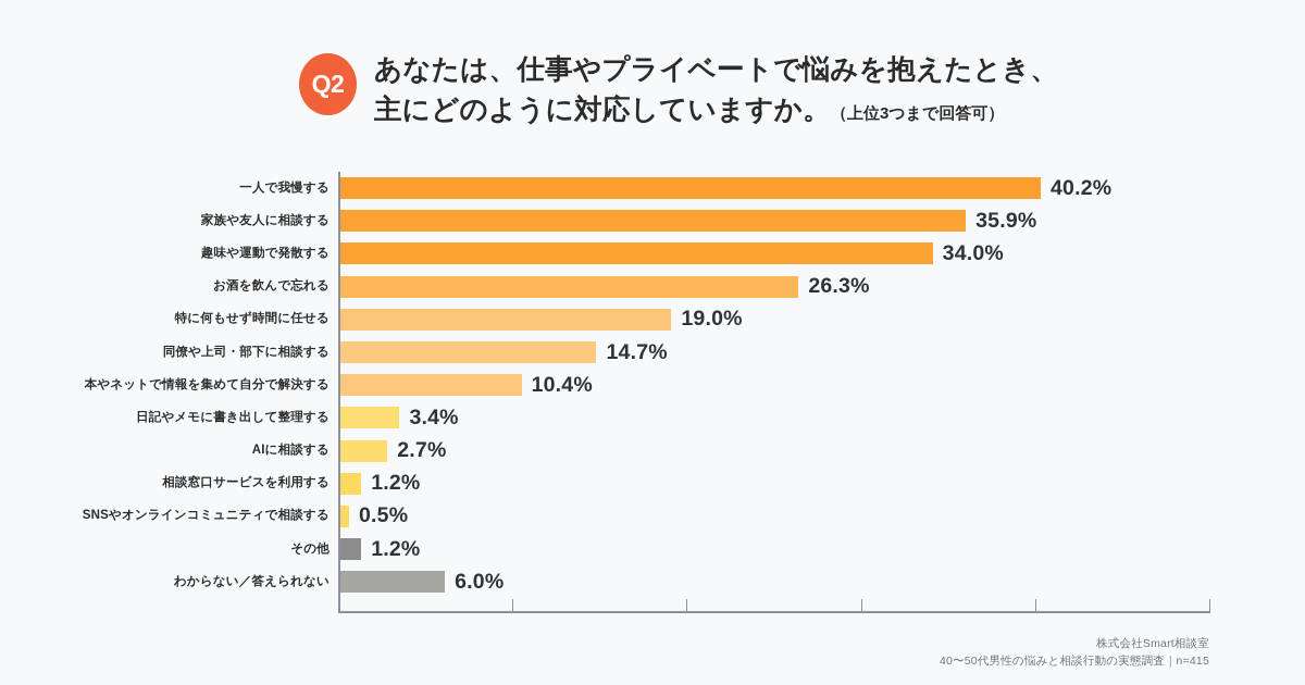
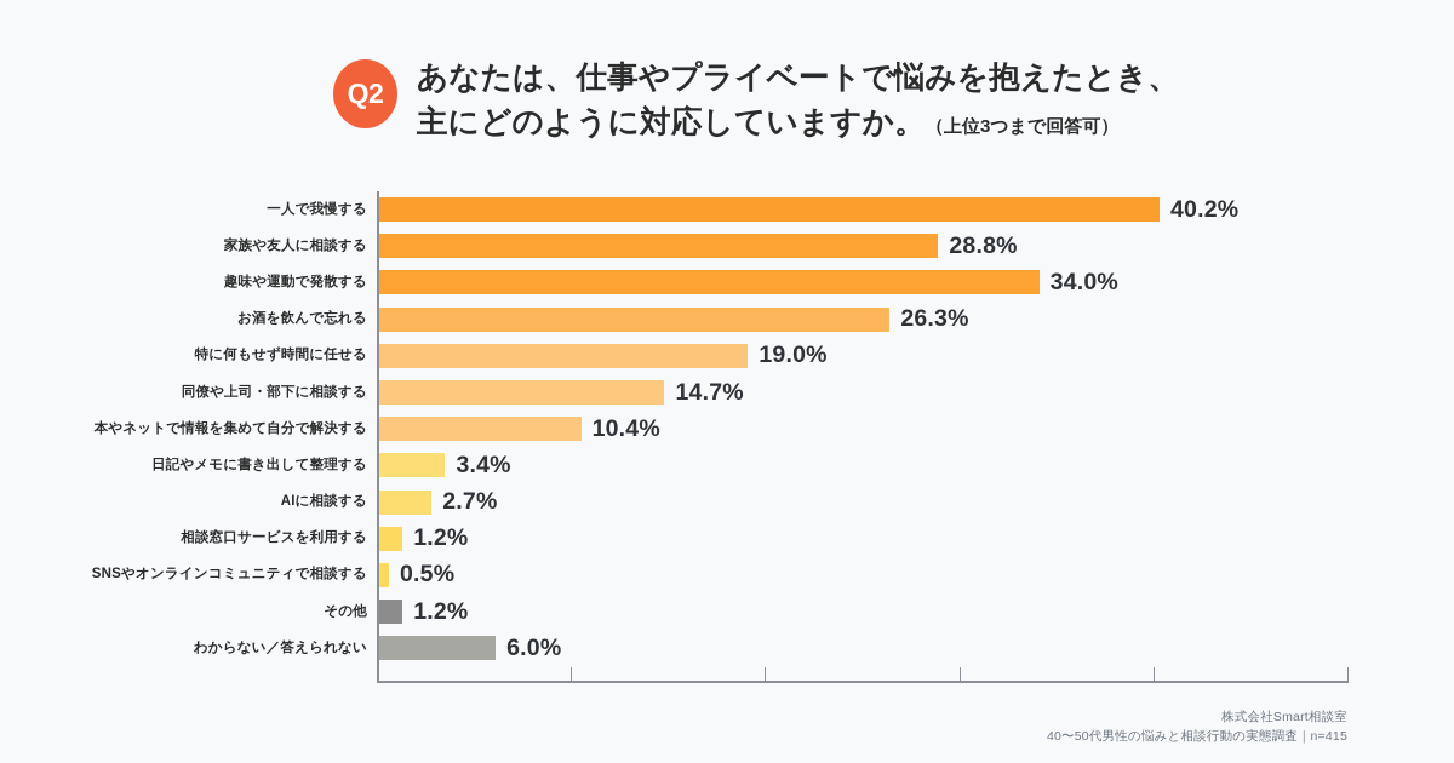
家族や友人に相談する: 35.9% -> 28.8%
